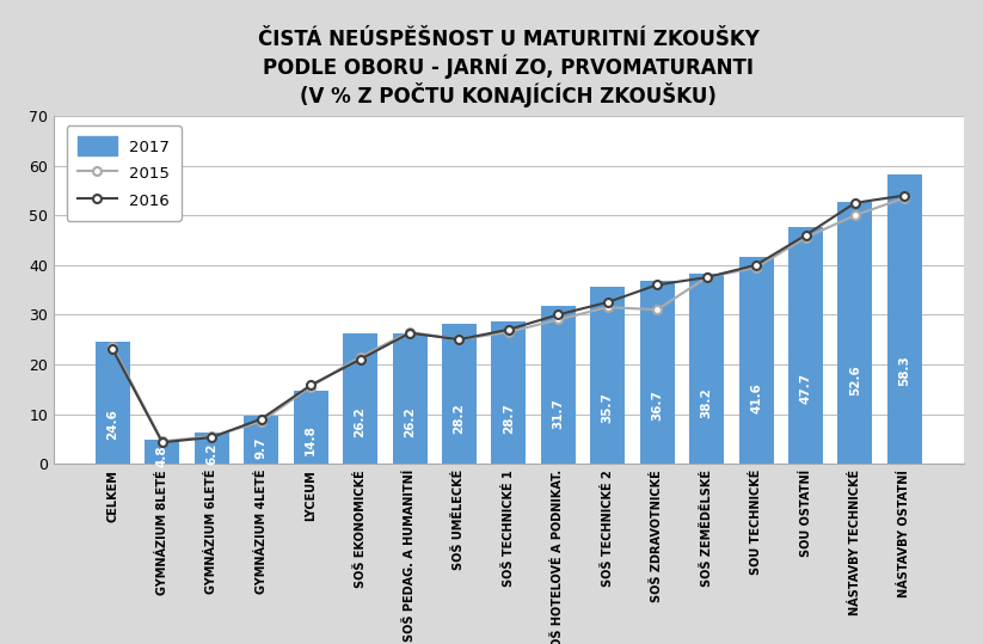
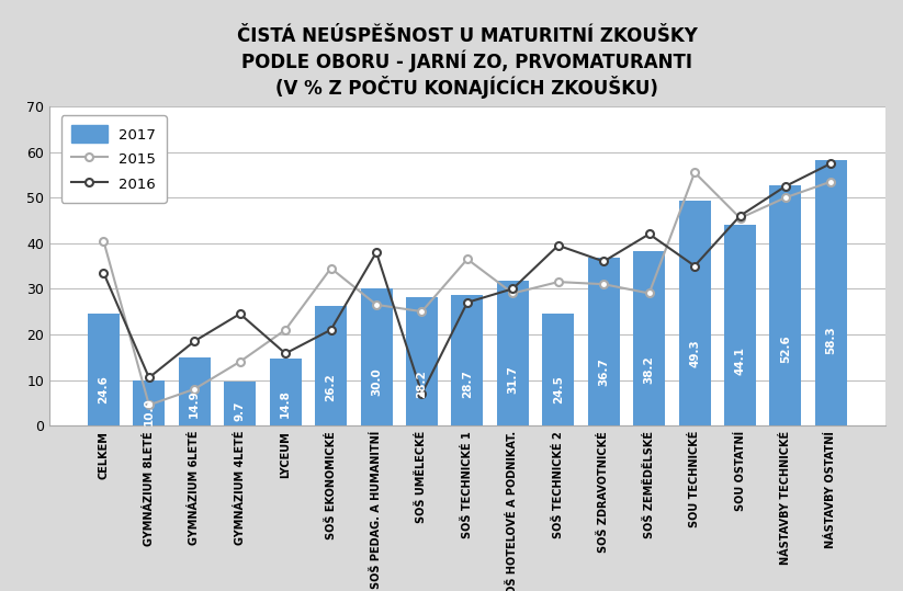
2015/CELKEM: 23.5 -> 40.5
2016/CELKEM: 23.0 -> 33.5
2017/GYMNÁZIUM 8LETÉ: 4.8 -> 10.0
2016/GYMNÁZIUM 8LETÉ: 4.3 -> 10.5
2017/GYMNÁZIUM 6LETÉ: 6.2 -> 14.9
2015/GYMNÁZIUM 6LETÉ: 5.5 -> 8.0
2016/GYMNÁZIUM 6LETÉ: 5.3 -> 18.5
2015/GYMNÁZIUM 4LETÉ: 8.5 -> 14.0
2016/GYMNÁZIUM 4LETÉ: 9.0 -> 24.5
2015/LYCEUM: 15.5 -> 21.0
2015/SOŠ EKONOMICKÉ: 21.5 -> 34.5
2017/SOŠ PEDAG. A HUMANITNÍ: 26.2 -> 30.0
2016/SOŠ PEDAG. A HUMANITNÍ: 26.3 -> 38.0
2016/SOŠ UMĚLECKÉ: 25.0 -> 7.0
2015/SOŠ TECHNICKÉ 1: 26.5 -> 36.5
2017/SOŠ TECHNICKÉ 2: 35.7 -> 24.5
2016/SOŠ TECHNICKÉ 2: 32.5 -> 39.5
2015/SOŠ ZEMĚDĚLSKÉ: 37.5 -> 29.0
2016/SOŠ ZEMĚDĚLSKÉ: 37.5 -> 42.0
2017/SOU TECHNICKÉ: 41.6 -> 49.3
2015/SOU TECHNICKÉ: 39.5 -> 55.5
2016/SOU TECHNICKÉ: 40.0 -> 35.0
2017/SOU OSTATNÍ: 47.7 -> 44.1
2016/NÁSTAVBY OSTATNÍ: 54.0 -> 57.5
